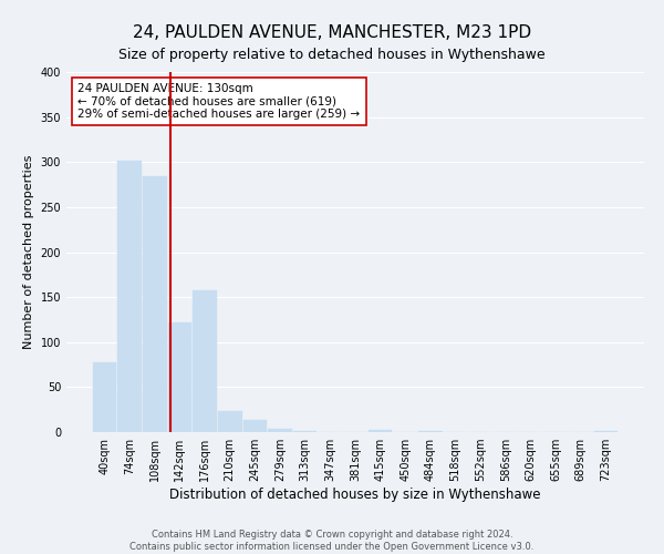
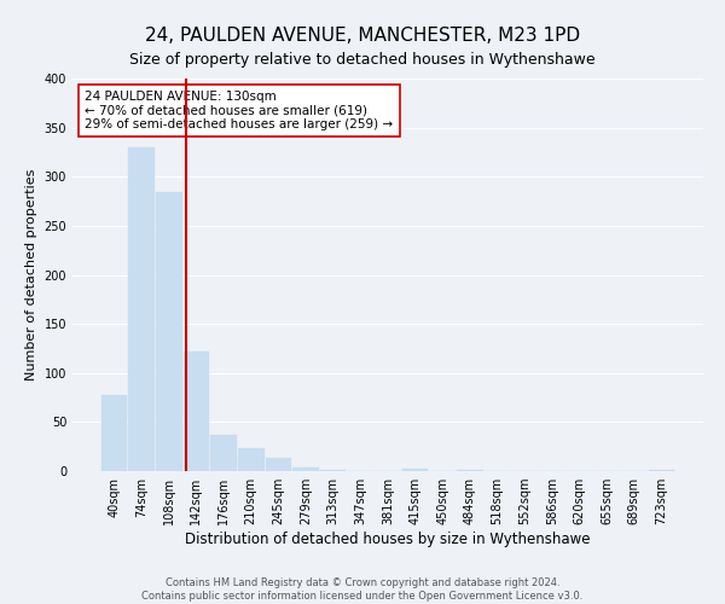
74sqm: 302 -> 330
176sqm: 158 -> 37
